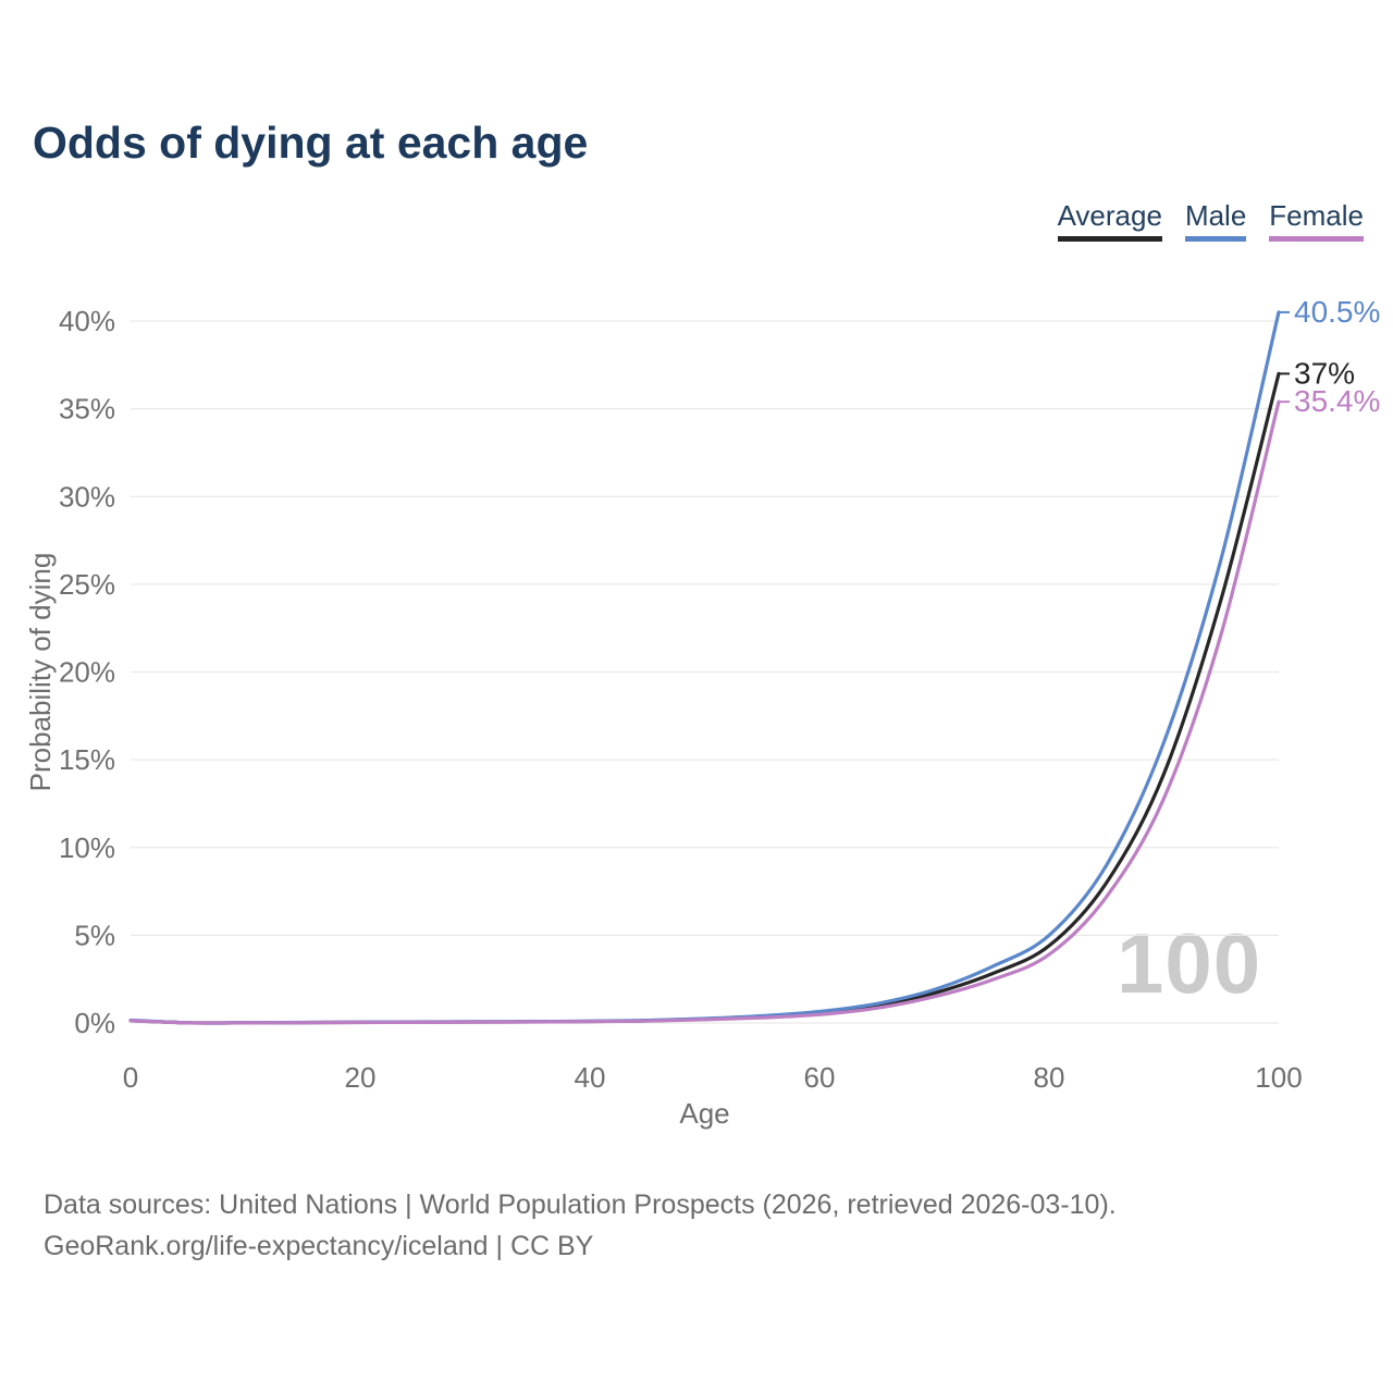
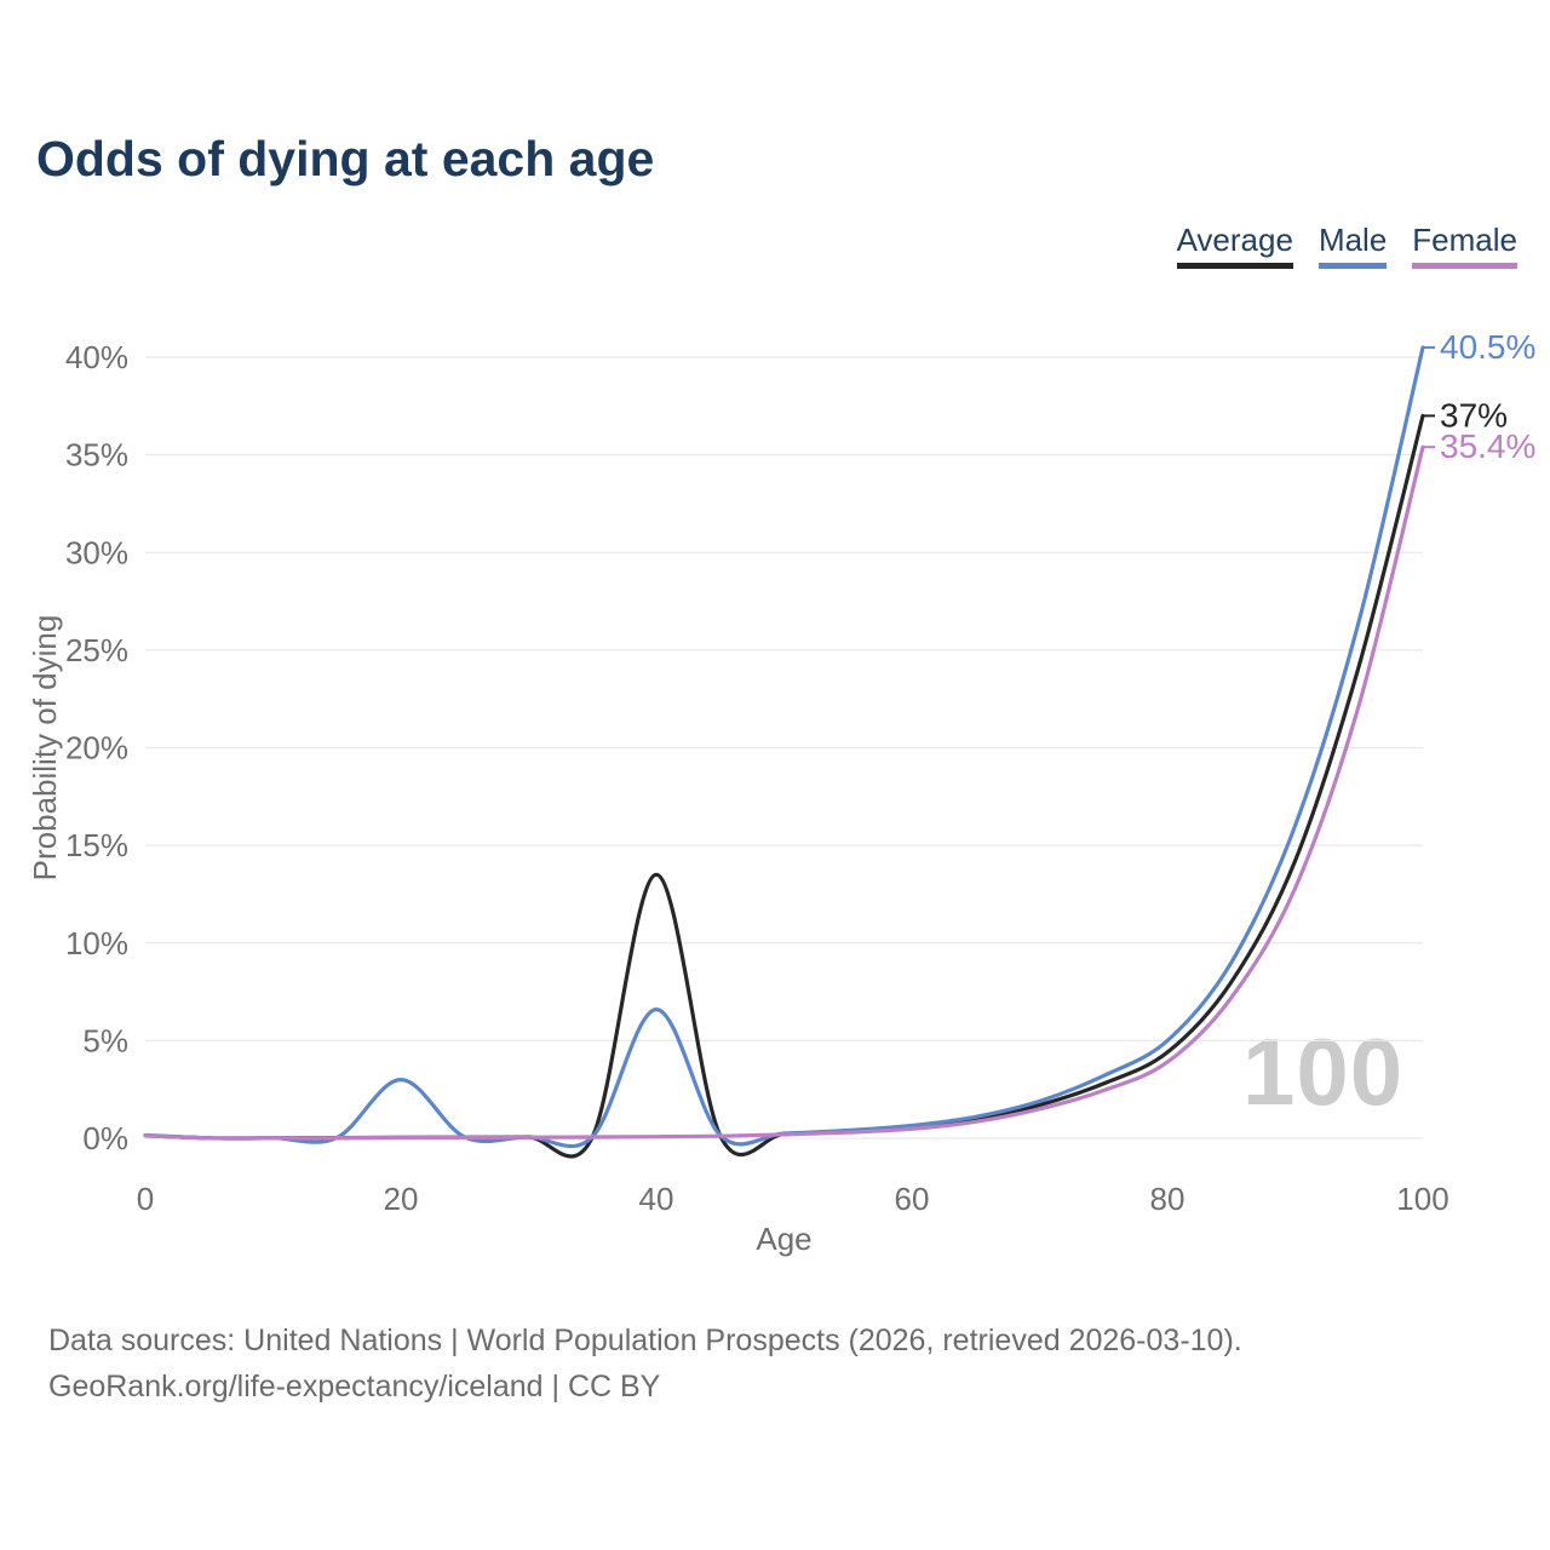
Male/20: 0.1% -> 3.0%
Average/40: 0.1% -> 13.5%
Male/40: 0.1% -> 6.6%
